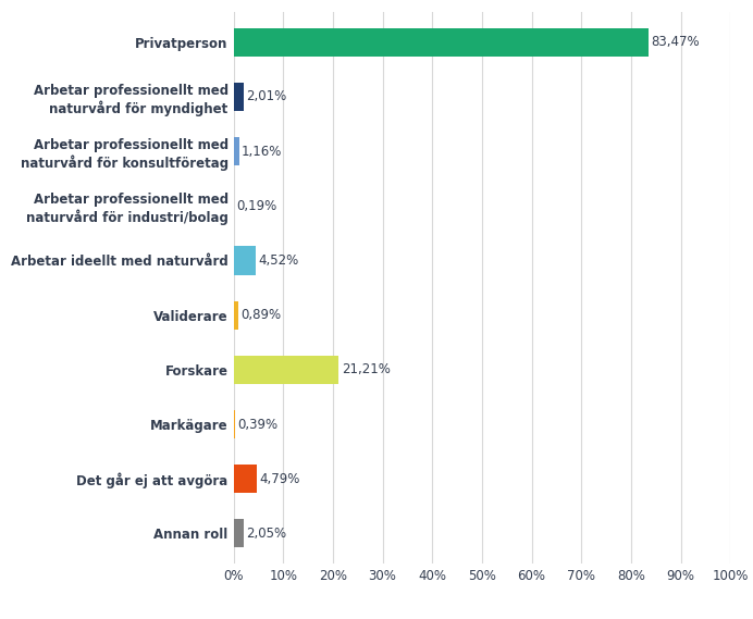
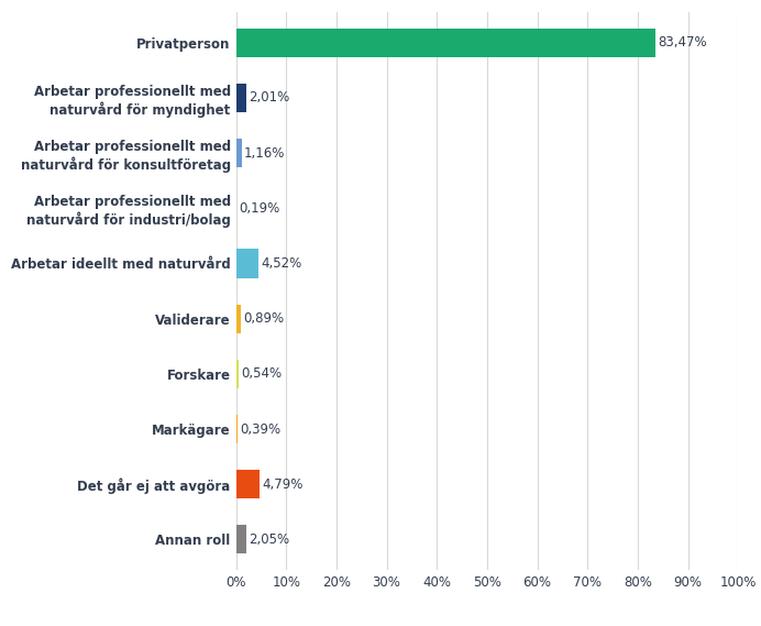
Forskare: 21,21% -> 0,54%
